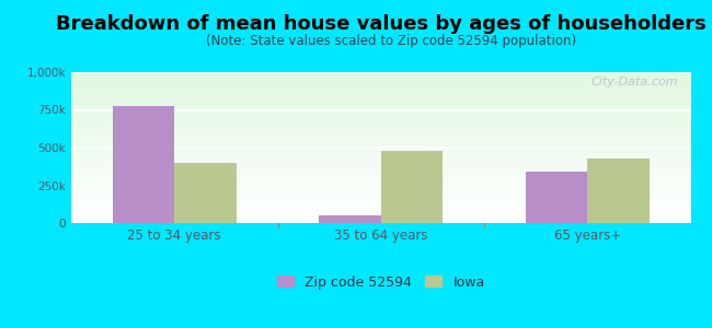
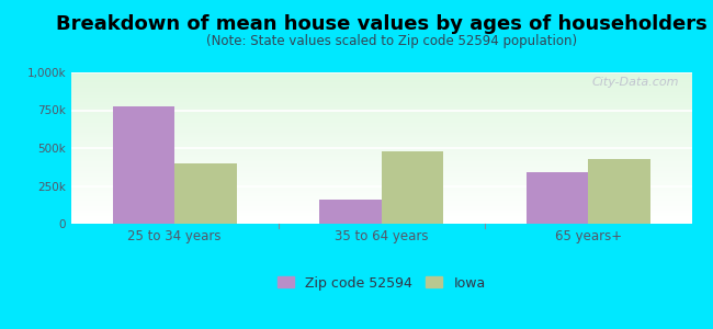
Zip code 52594/35 to 64 years: 50k -> 160k
